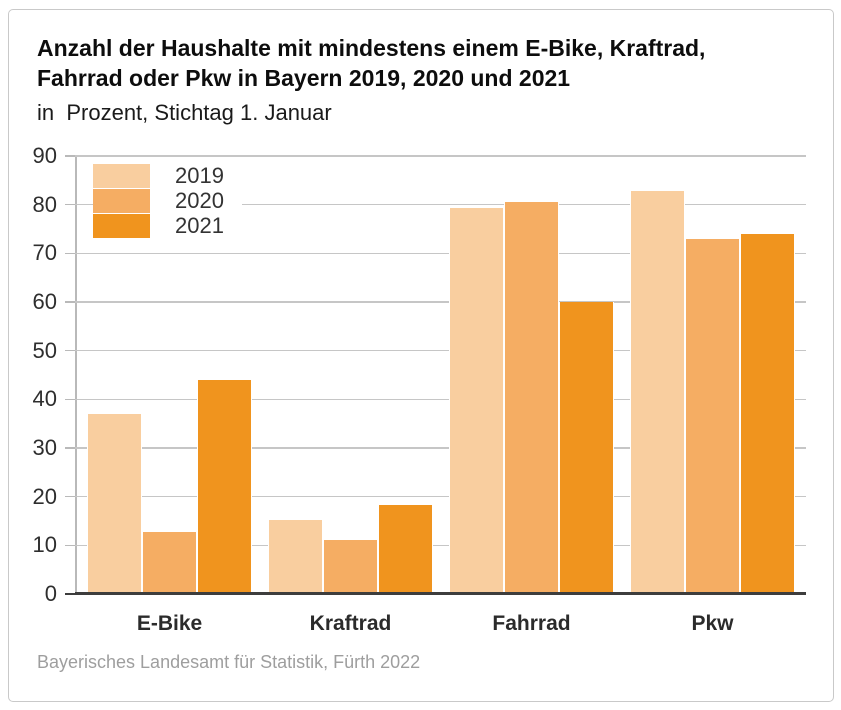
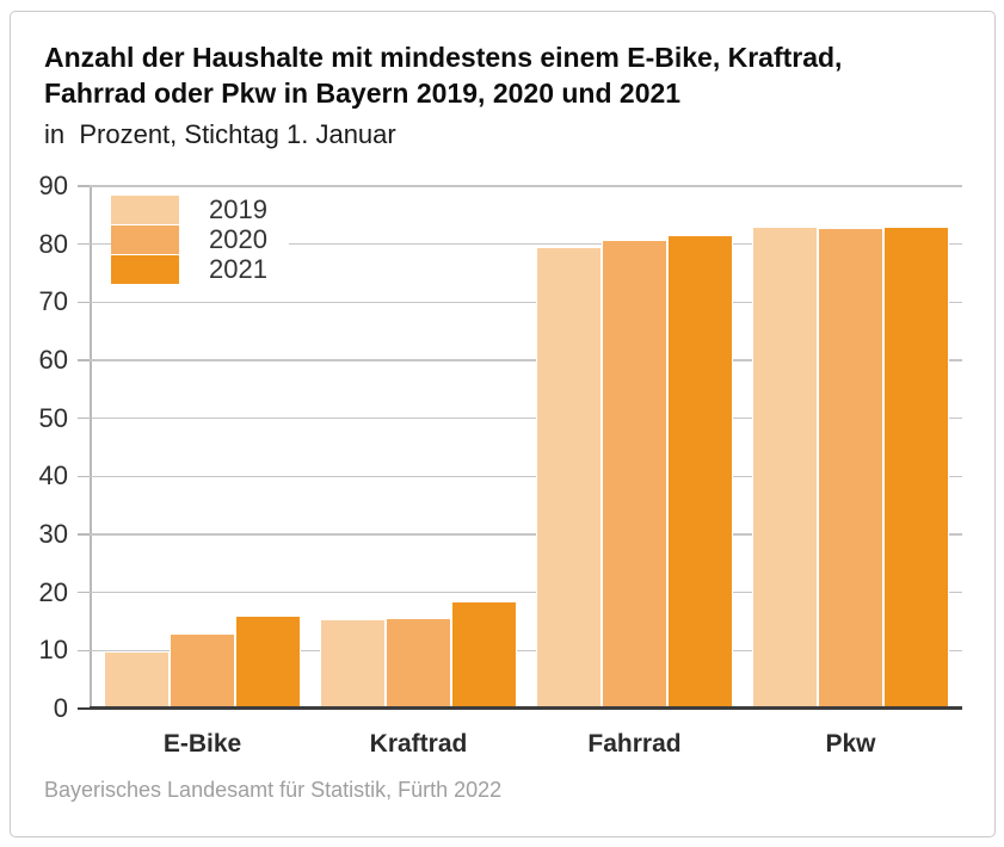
2019/E-Bike: 37 -> 10
2021/E-Bike: 44 -> 16
2020/Kraftrad: 11 -> 15
2021/Fahrrad: 60 -> 81
2020/Pkw: 73 -> 83
2021/Pkw: 74 -> 83
